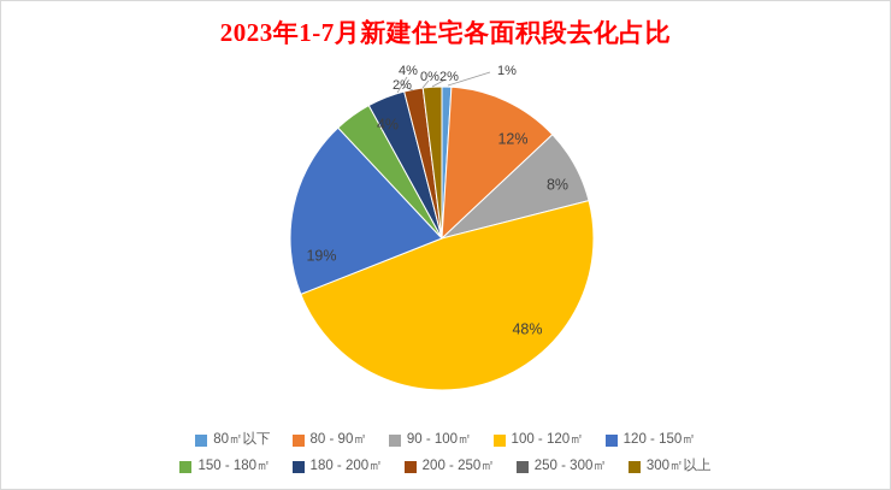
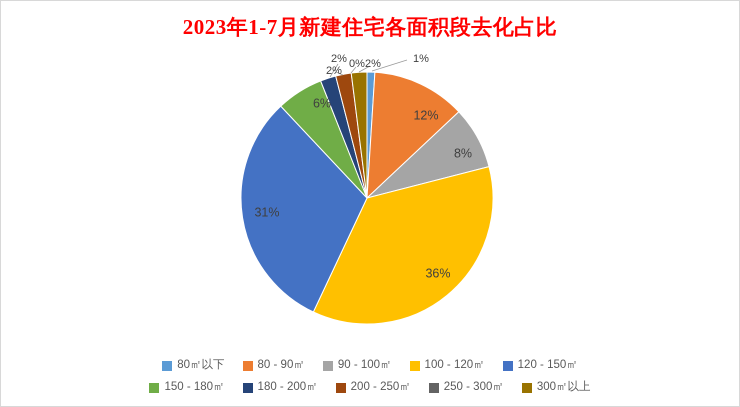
100 - 120㎡: 48% -> 36%
120 - 150㎡: 19% -> 31%
150 - 180㎡: 4% -> 6%
180 - 200㎡: 4% -> 2%
